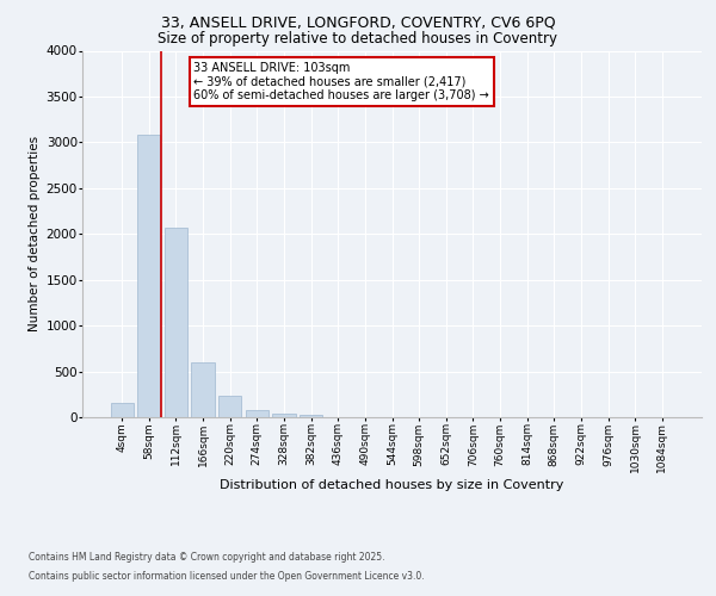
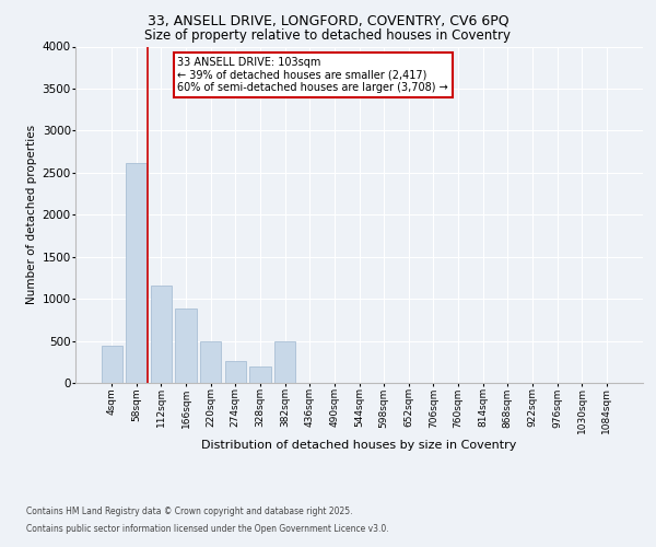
4sqm: 150 -> 440
58sqm: 3080 -> 2620
112sqm: 2070 -> 1160
166sqm: 600 -> 880
220sqm: 240 -> 500
274sqm: 80 -> 260
328sqm: 40 -> 200
382sqm: 30 -> 500
